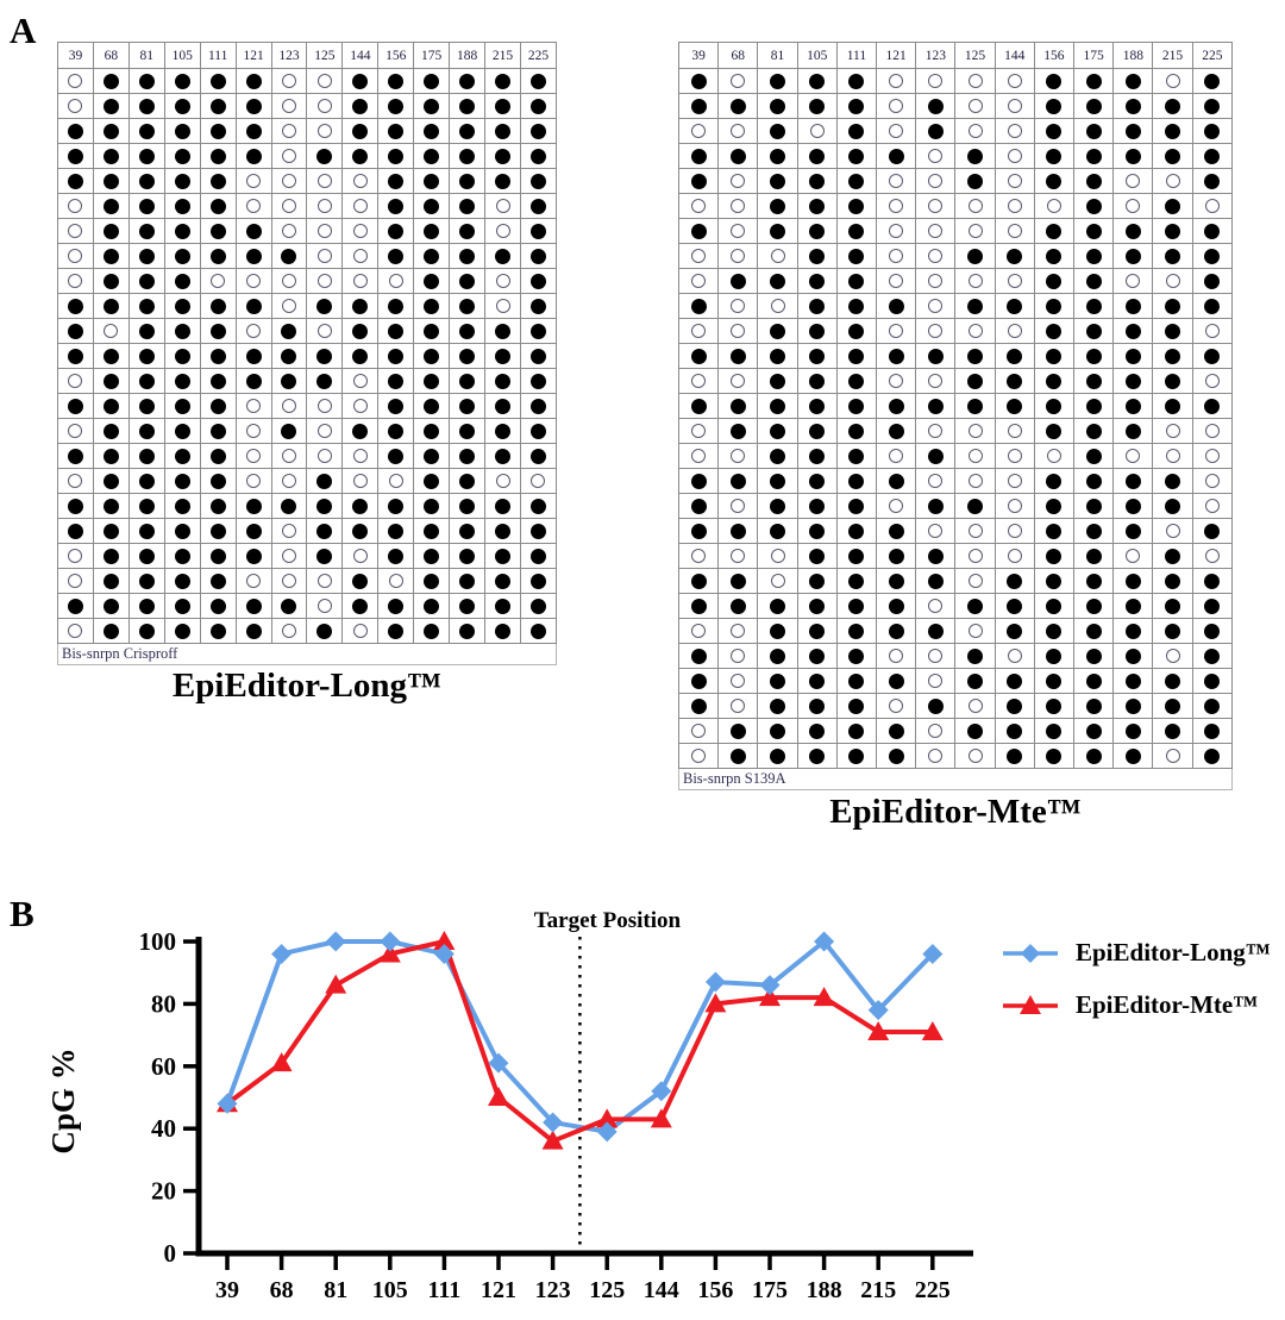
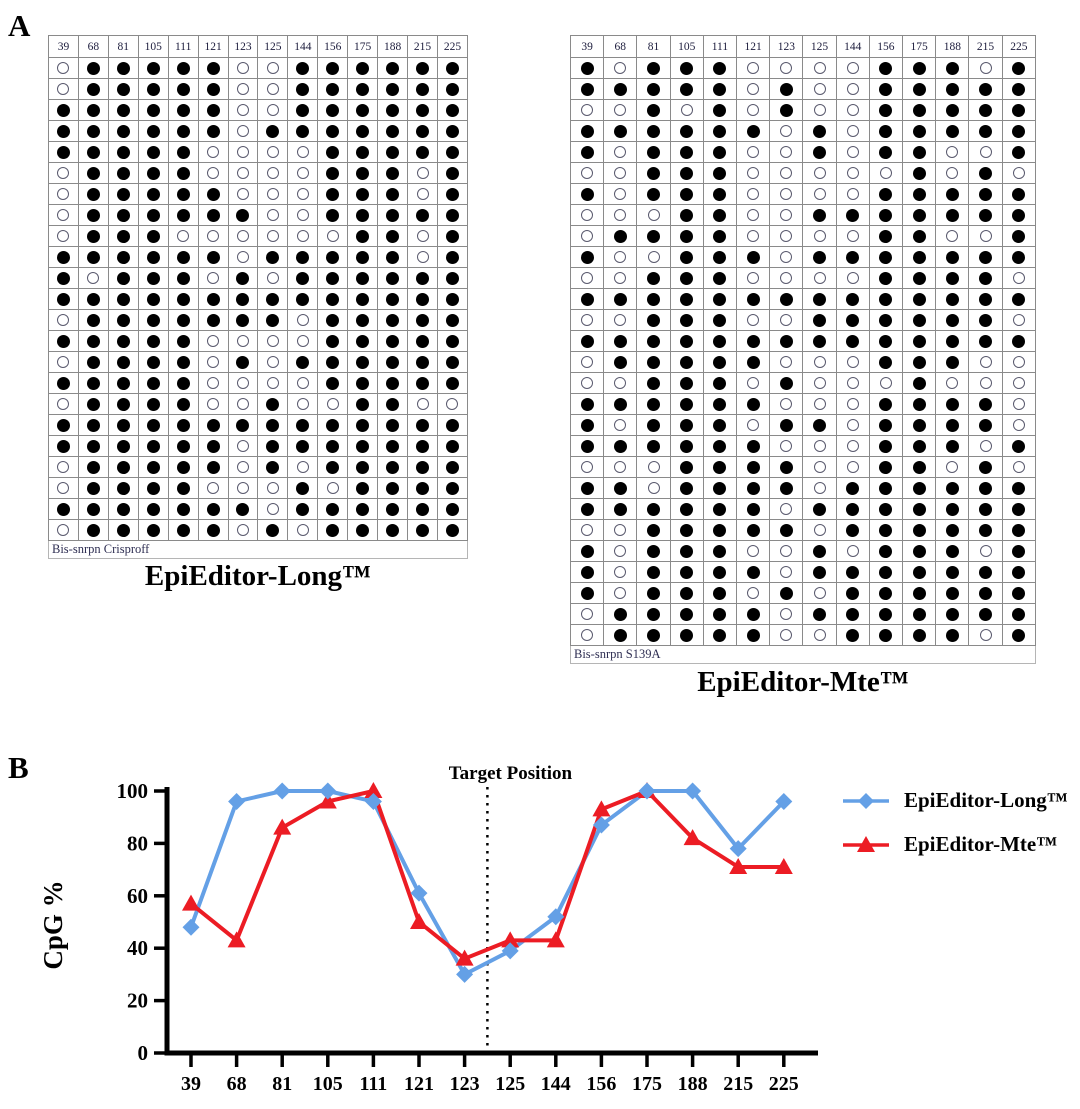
EpiEditor-Mte™/39: 48 -> 57
EpiEditor-Mte™/68: 61 -> 43
EpiEditor-Long™/123: 42 -> 30
EpiEditor-Mte™/156: 80 -> 93
EpiEditor-Long™/175: 86 -> 100
EpiEditor-Mte™/175: 82 -> 100
